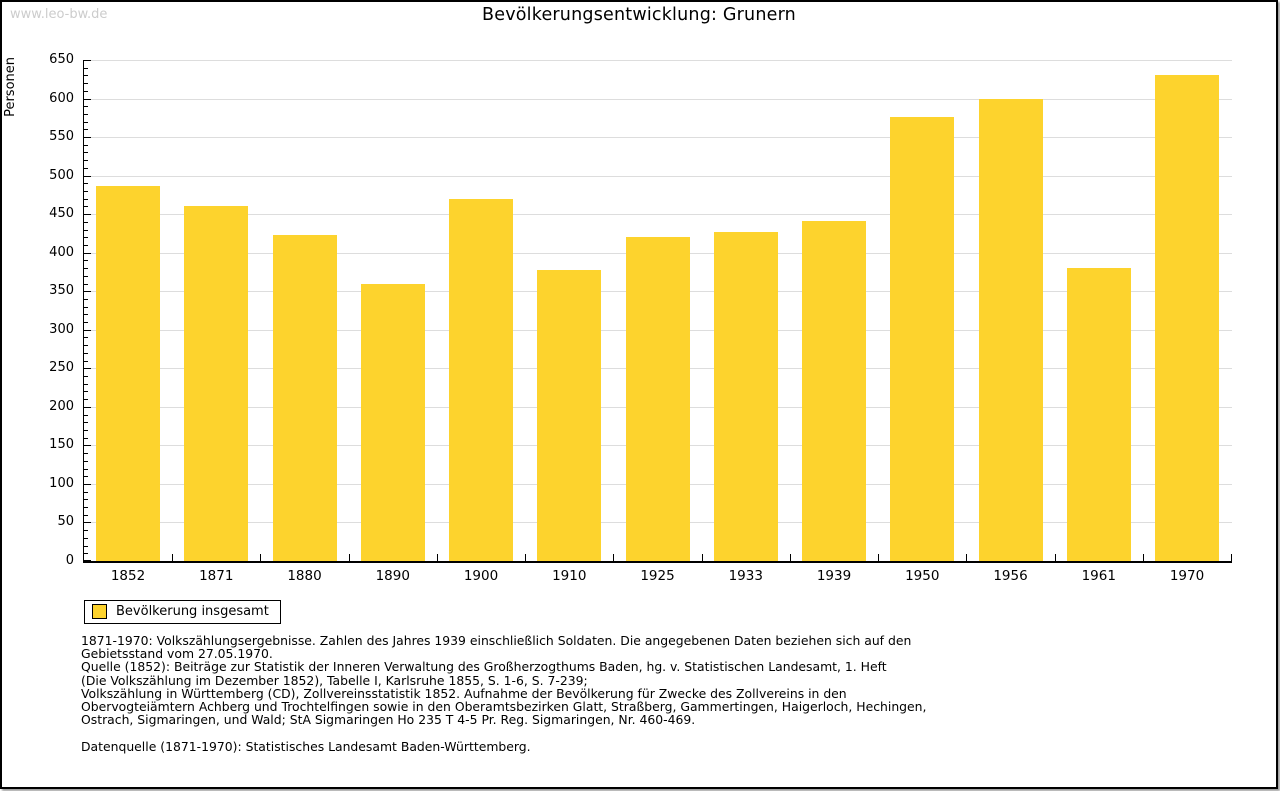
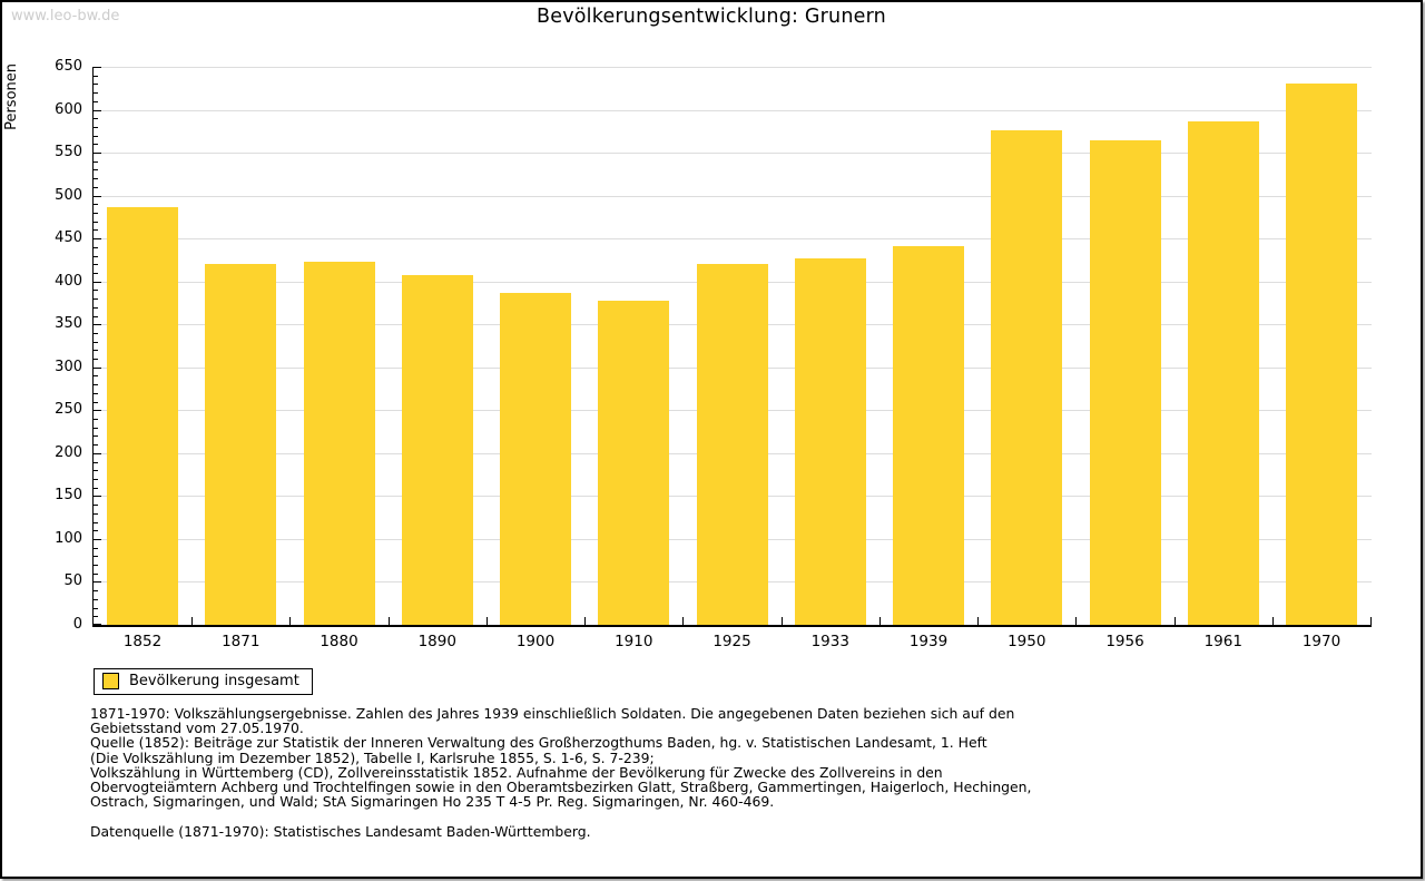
1871: 460 -> 420
1890: 360 -> 410
1900: 470 -> 390
1956: 600 -> 560
1961: 380 -> 590
